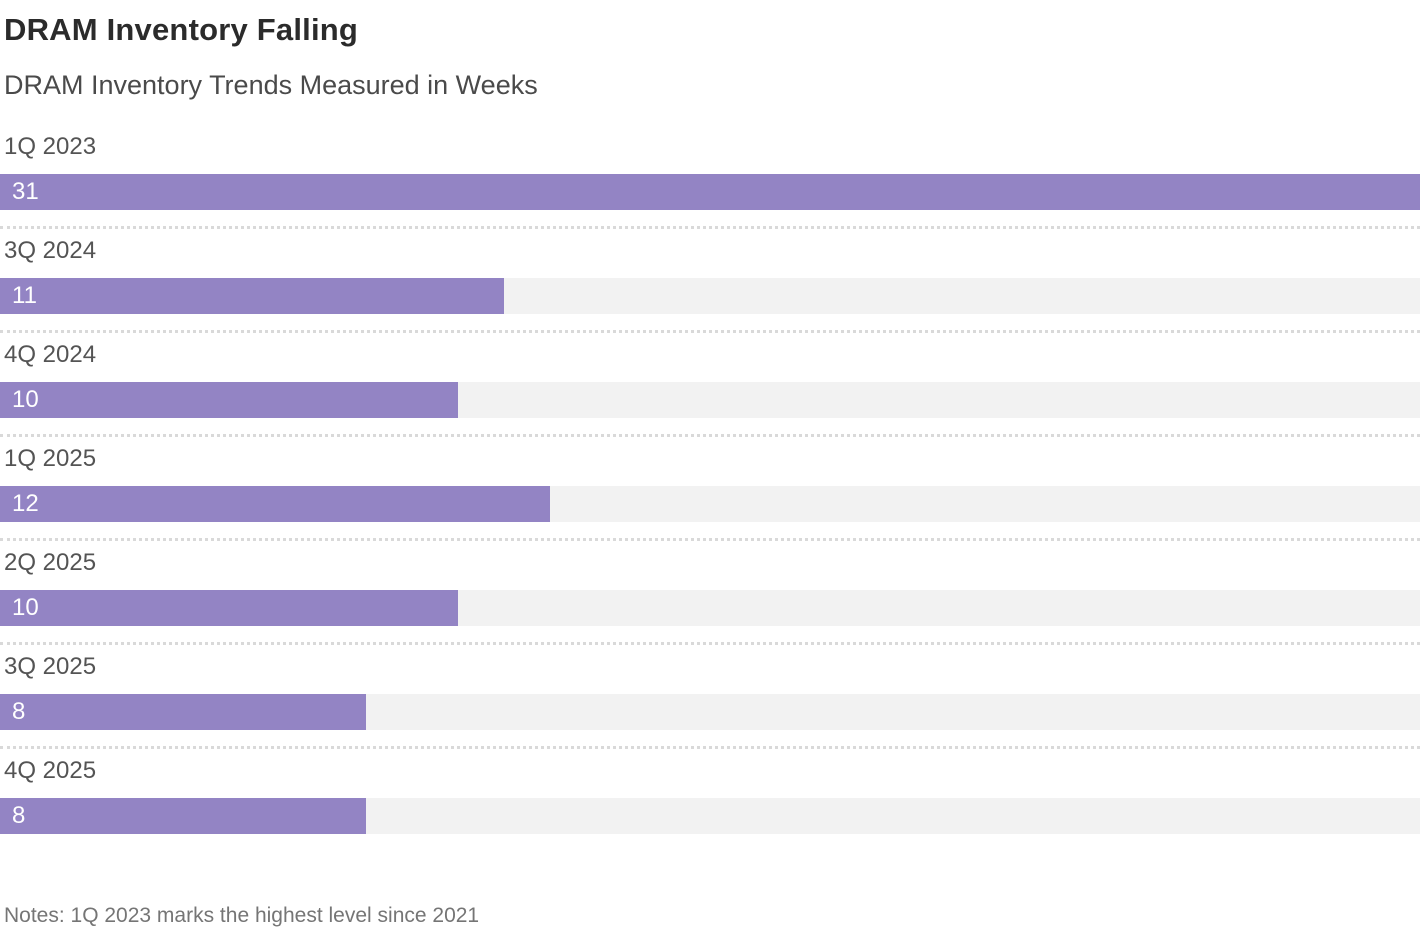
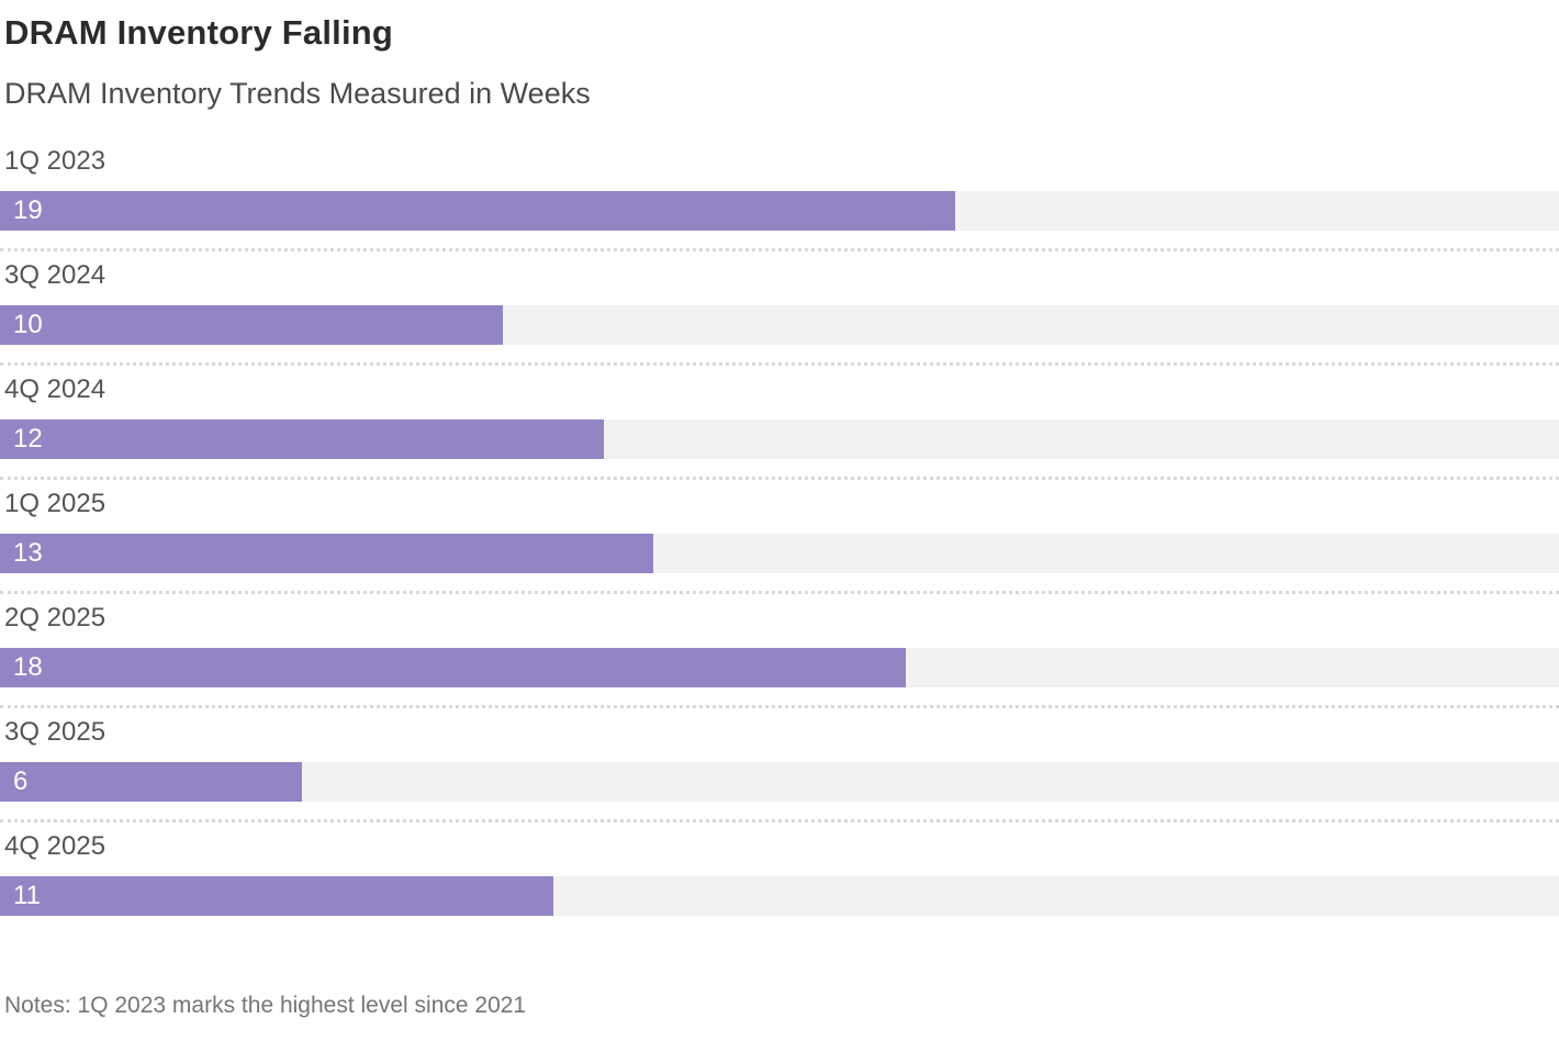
1Q 2023: 31 -> 19
3Q 2024: 11 -> 10
4Q 2024: 10 -> 12
1Q 2025: 12 -> 13
2Q 2025: 10 -> 18
3Q 2025: 8 -> 6
4Q 2025: 8 -> 11
